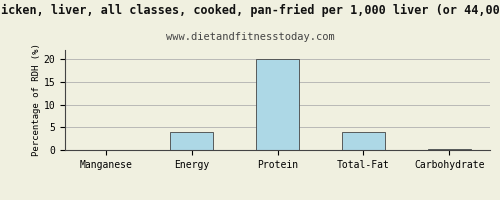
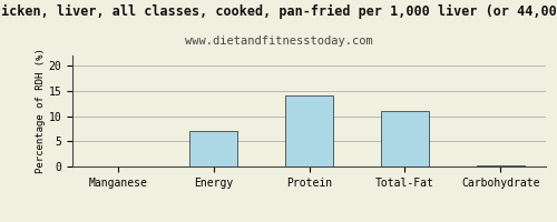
Energy: 4.0 -> 7.0
Protein: 20.0 -> 14.0
Total-Fat: 4.0 -> 11.0
